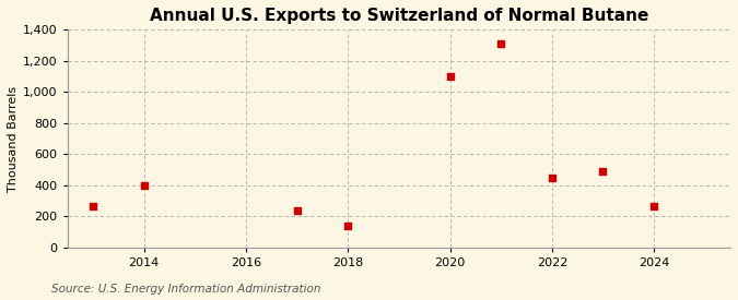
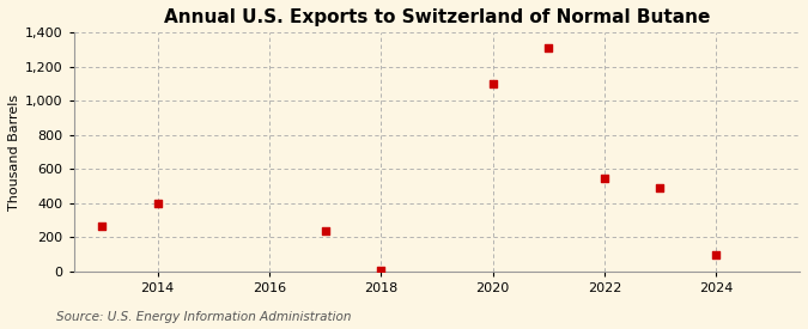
2018: 140 -> 0
2022: 450 -> 550
2024: 270 -> 100
